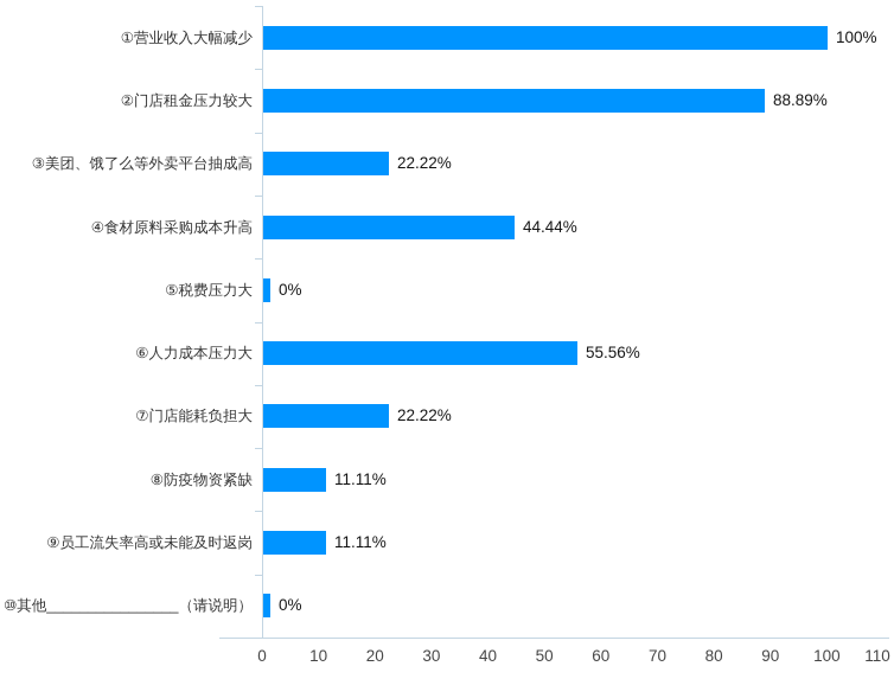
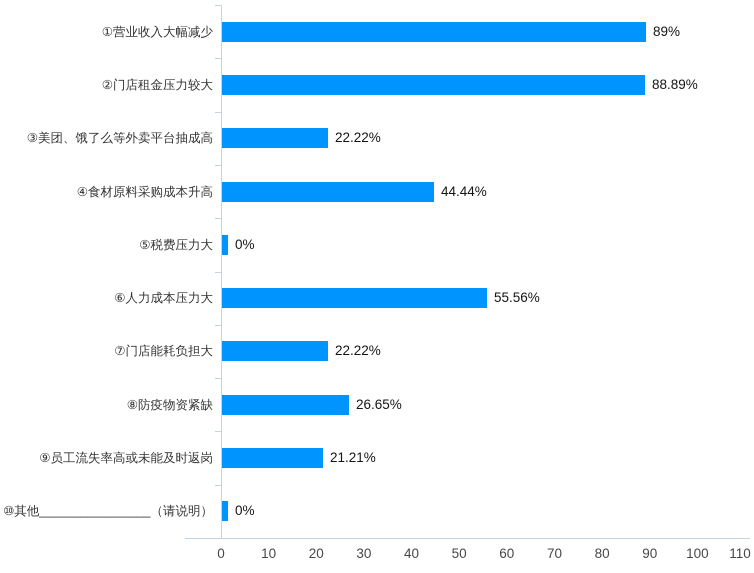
①营业收入大幅减少: 100% -> 89%
⑧防疫物资紧缺: 11.11% -> 26.65%
⑨员工流失率高或未能及时返岗: 11.11% -> 21.21%
